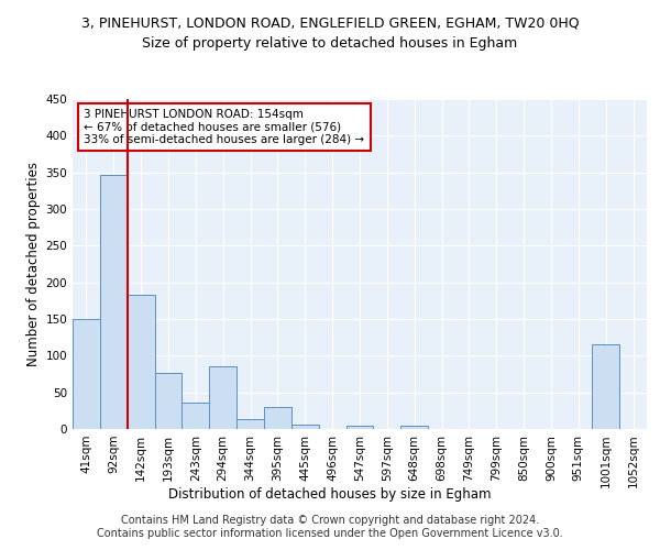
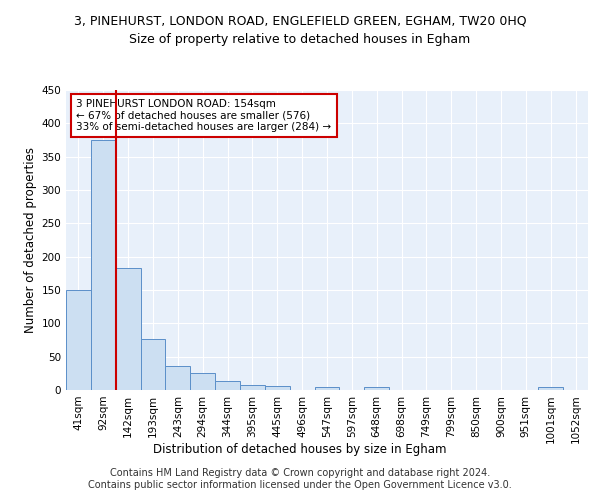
92sqm: 346 -> 375
294sqm: 86 -> 25
395sqm: 30 -> 7
1001sqm: 116 -> 4
